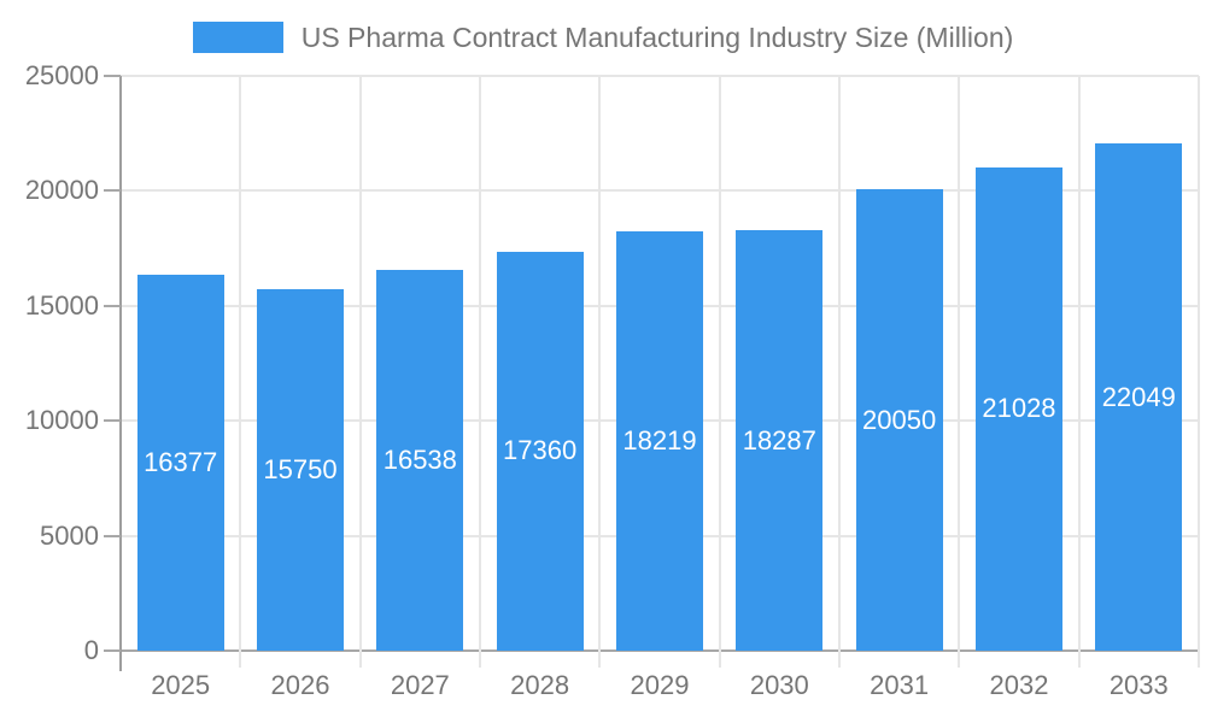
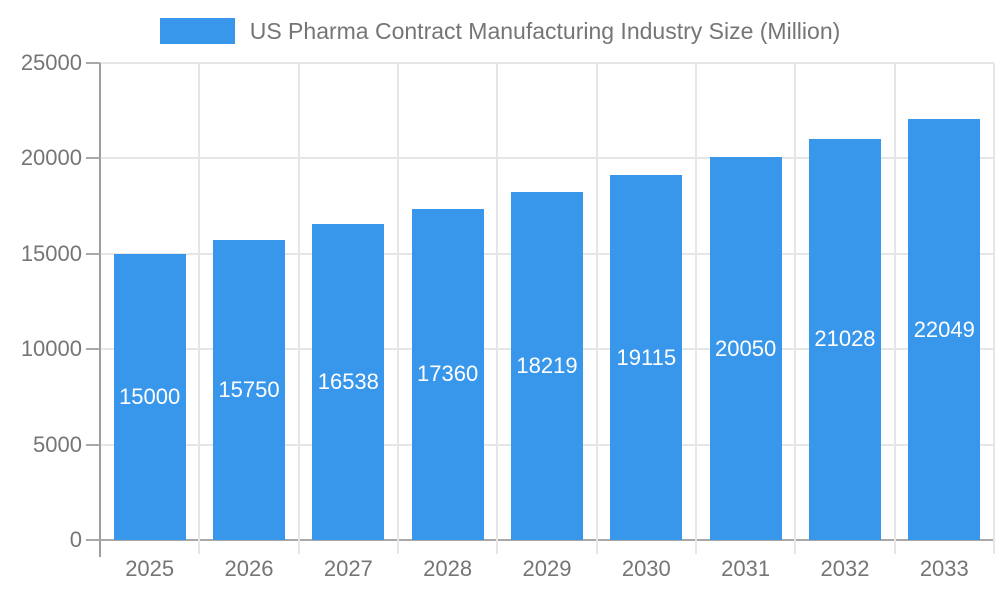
2025: 16377 -> 15000
2030: 18287 -> 19115
